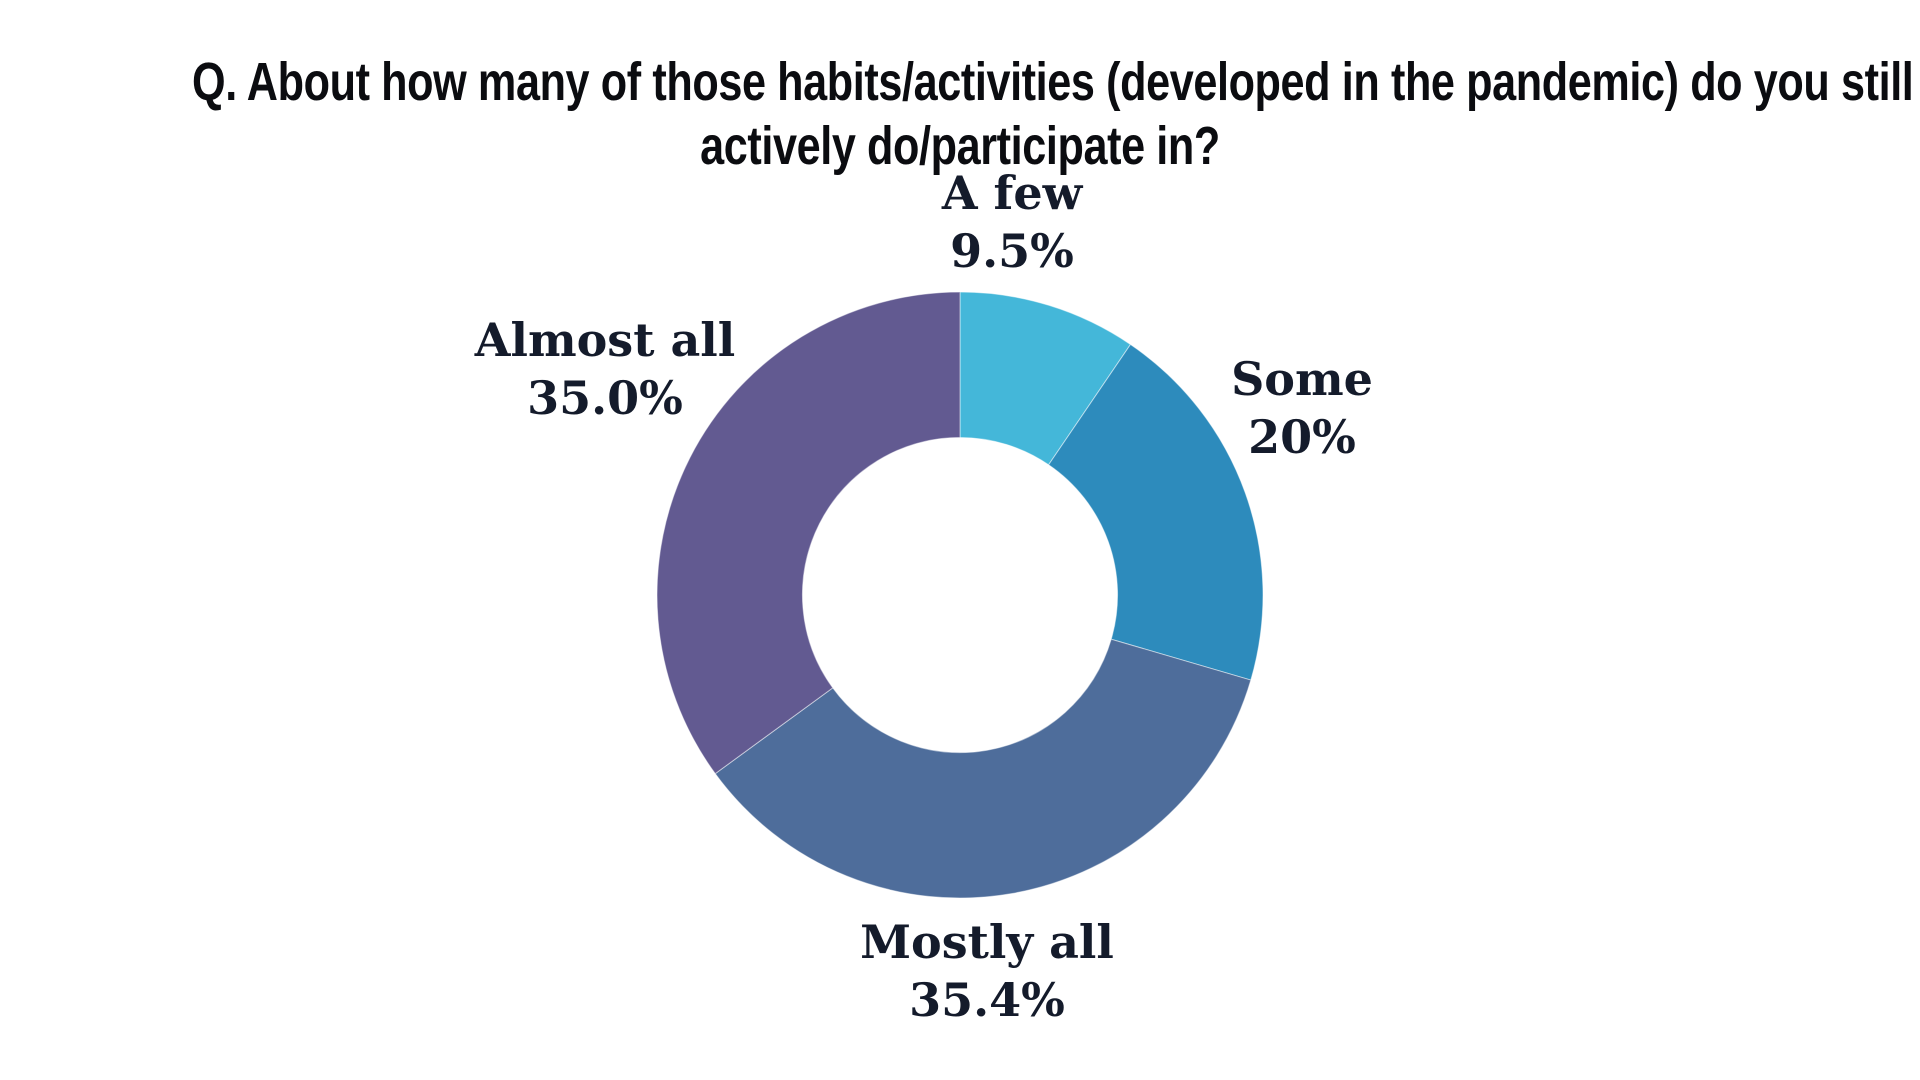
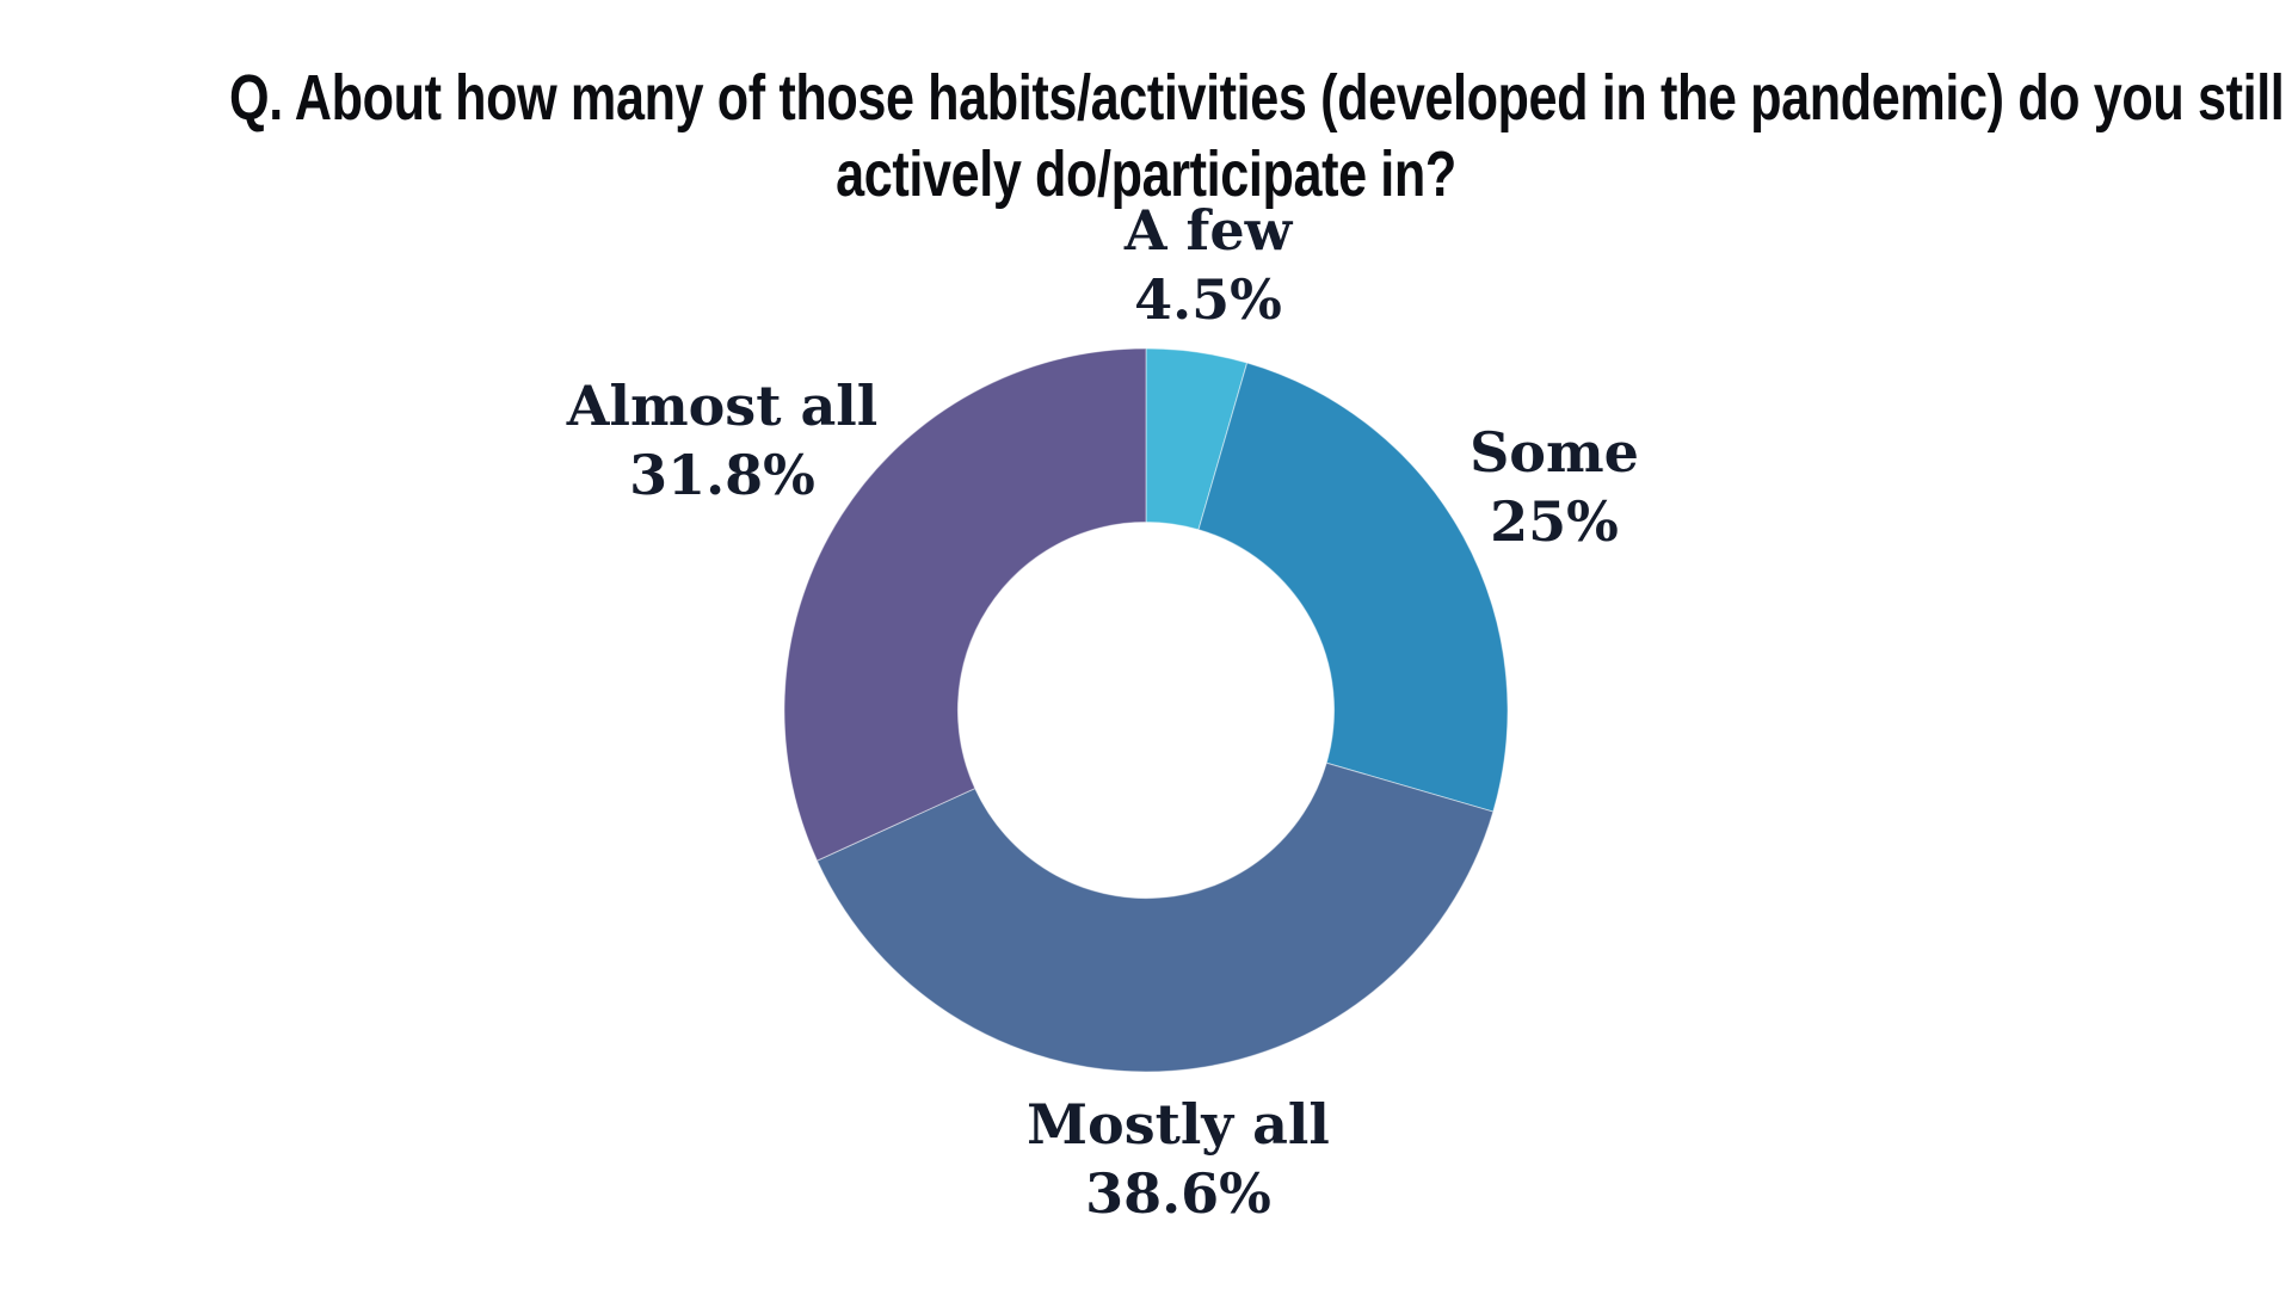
A few: 9.5% -> 4.5%
Some: 20% -> 25%
Mostly all: 35.4% -> 38.6%
Almost all: 35.0% -> 31.8%
